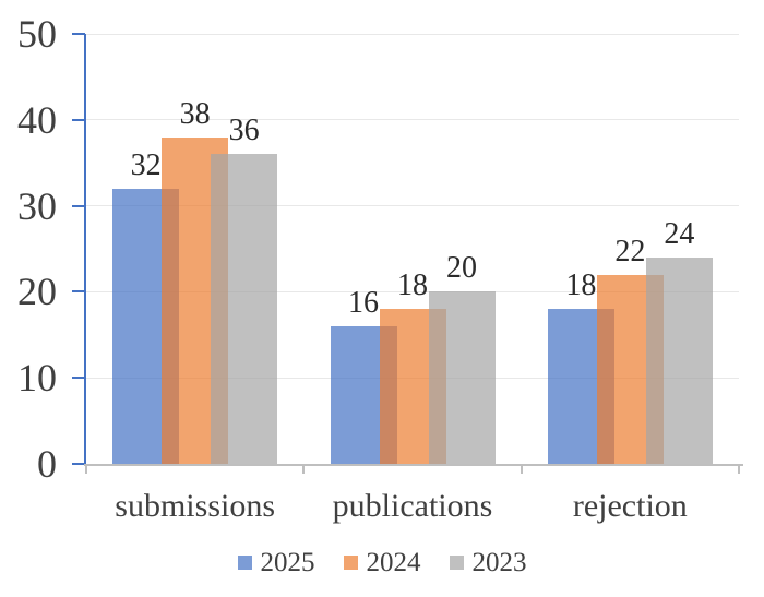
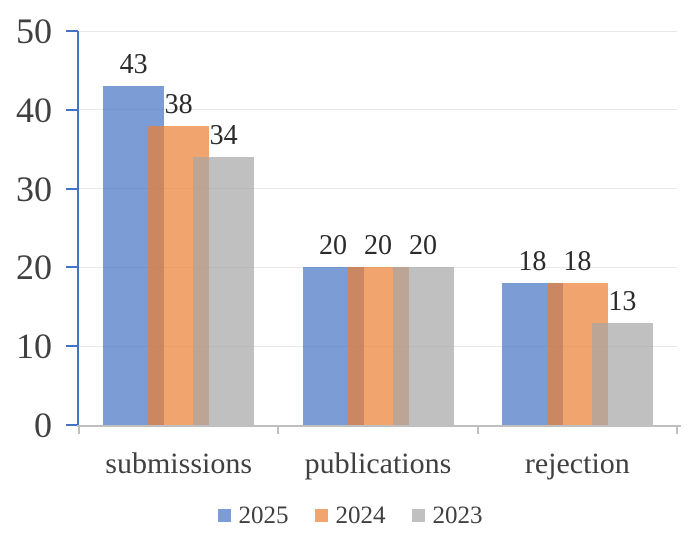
2025/submissions: 32 -> 43
2023/submissions: 36 -> 34
2025/publications: 16 -> 20
2024/publications: 18 -> 20
2024/rejection: 22 -> 18
2023/rejection: 24 -> 13
